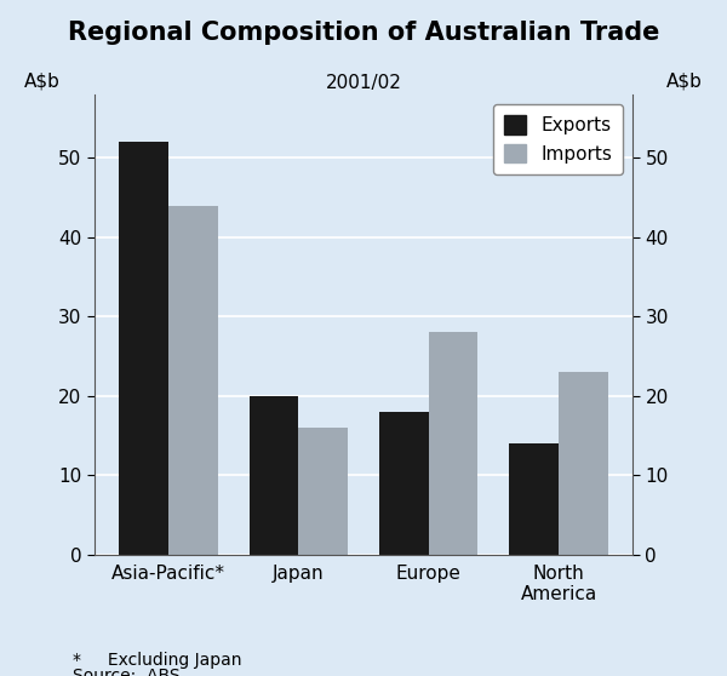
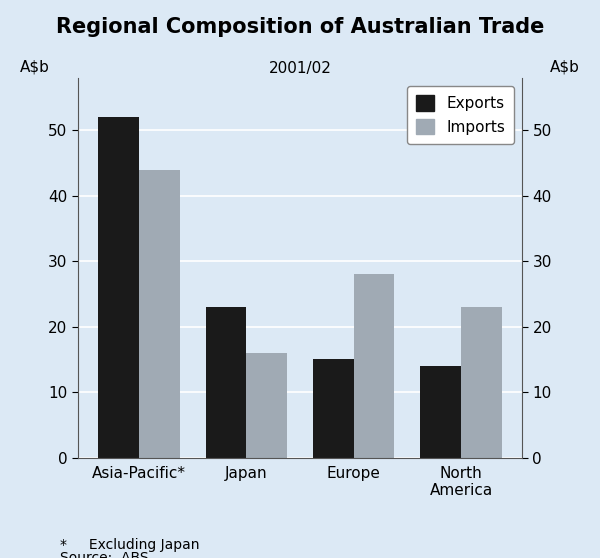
Exports/Japan: 20 -> 23
Exports/Europe: 18 -> 15
